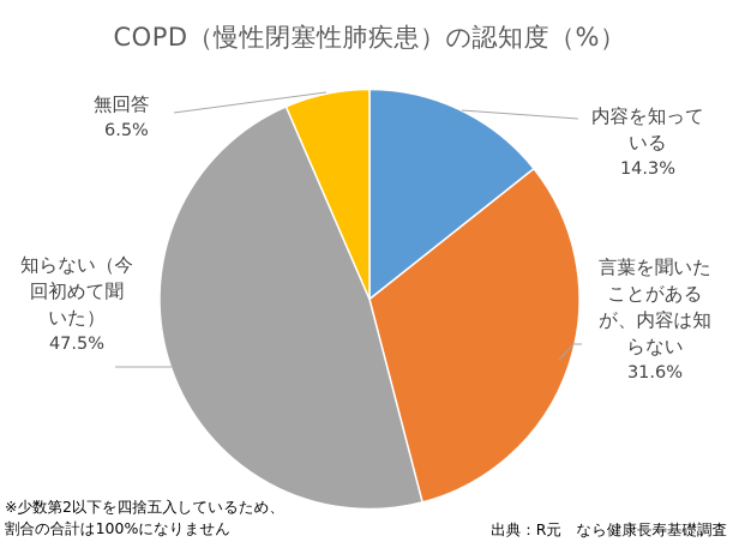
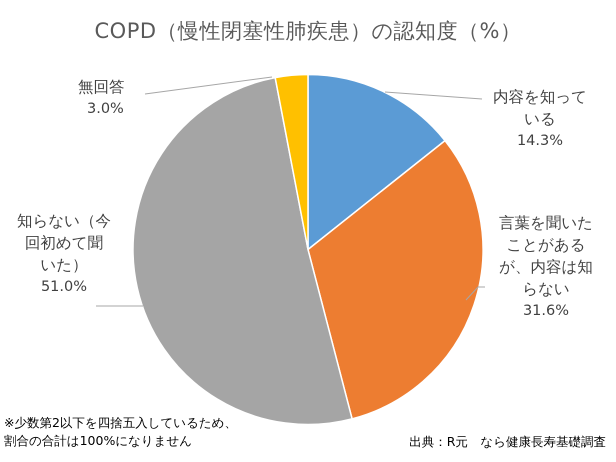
知らない（今回初めて聞いた）: 47.5% -> 51.0%
無回答: 6.5% -> 3.0%
